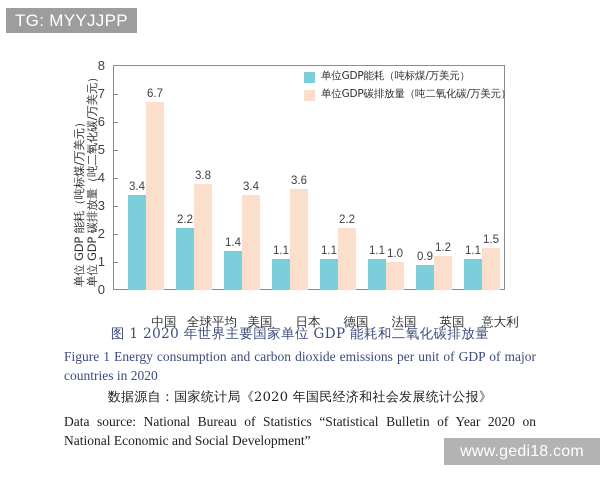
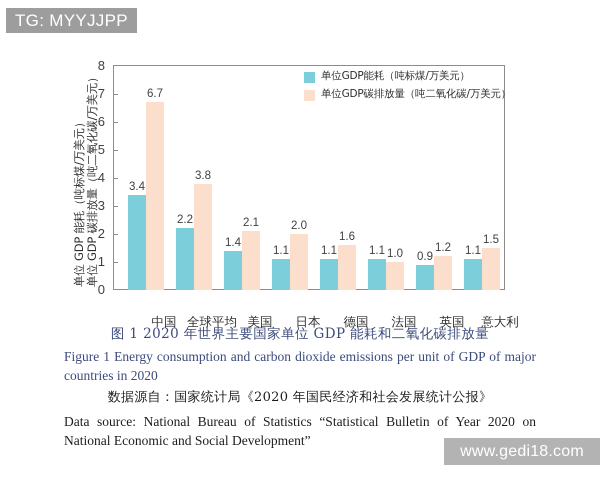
单位GDP碳排放量（吨二氧化碳/万美元）/美国: 3.4 -> 2.1
单位GDP碳排放量（吨二氧化碳/万美元）/日本: 3.6 -> 2.0
单位GDP碳排放量（吨二氧化碳/万美元）/德国: 2.2 -> 1.6
